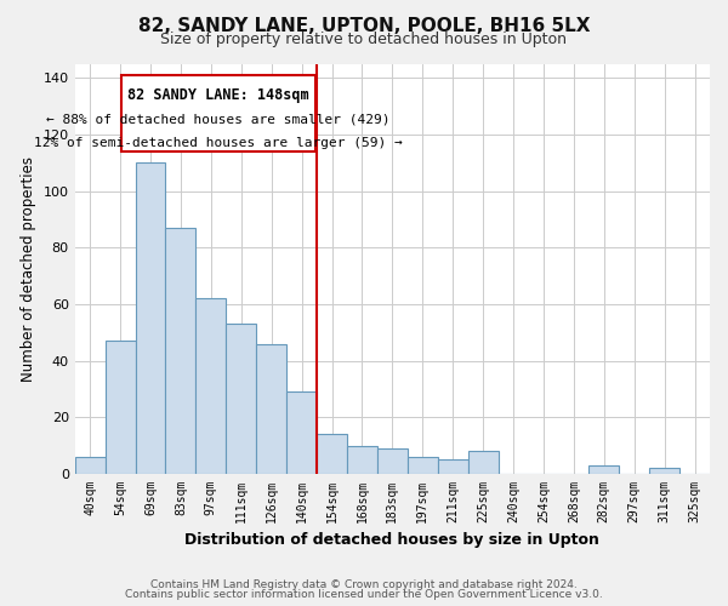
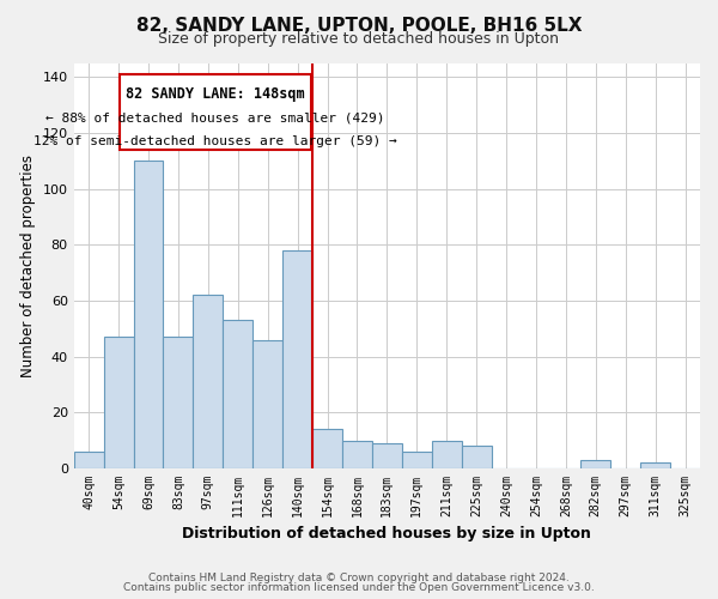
83sqm: 87 -> 47
140sqm: 29 -> 78
211sqm: 5 -> 10
